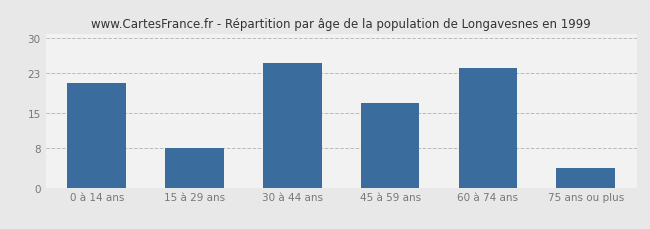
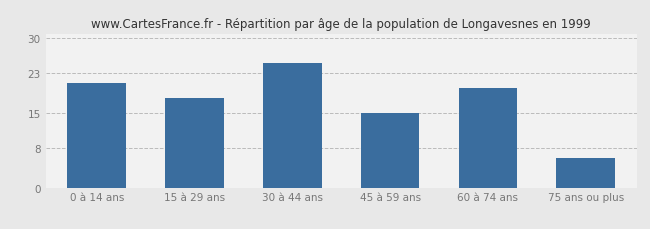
15 à 29 ans: 8 -> 18
45 à 59 ans: 17 -> 15
60 à 74 ans: 24 -> 20
75 ans ou plus: 4 -> 6
